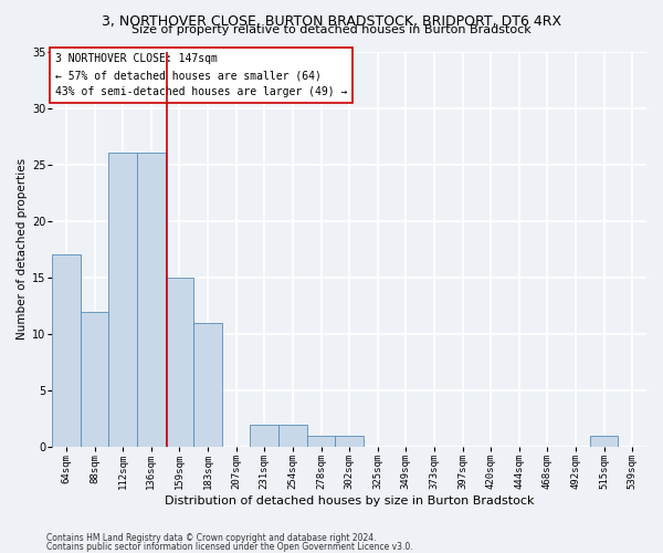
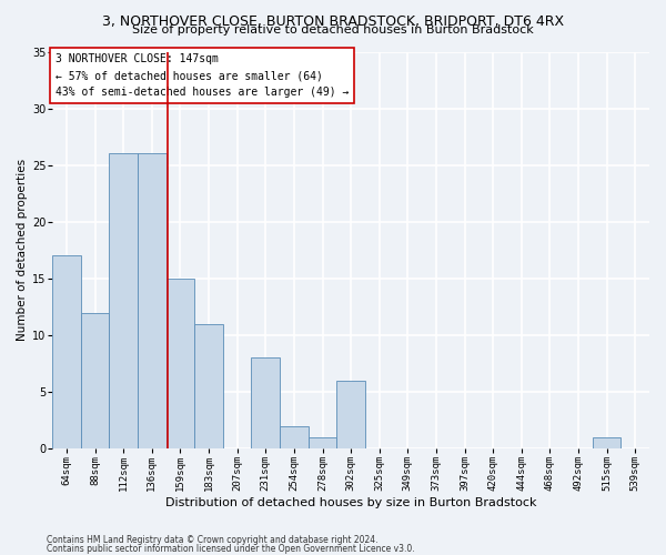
231sqm: 2 -> 8
302sqm: 1 -> 6
